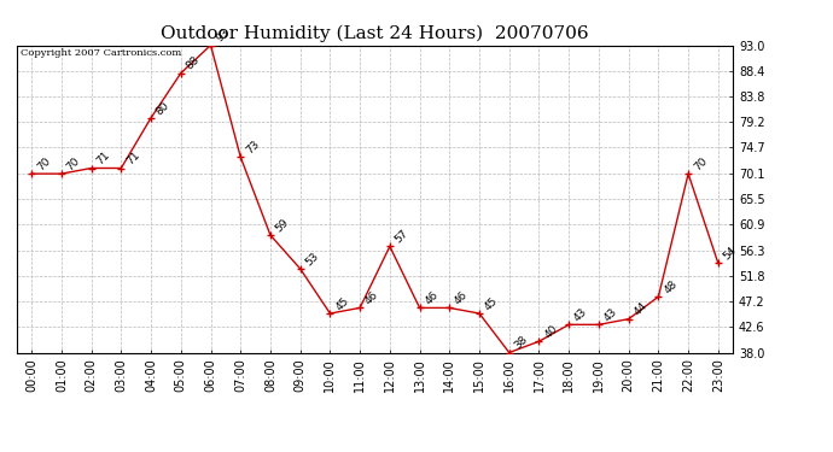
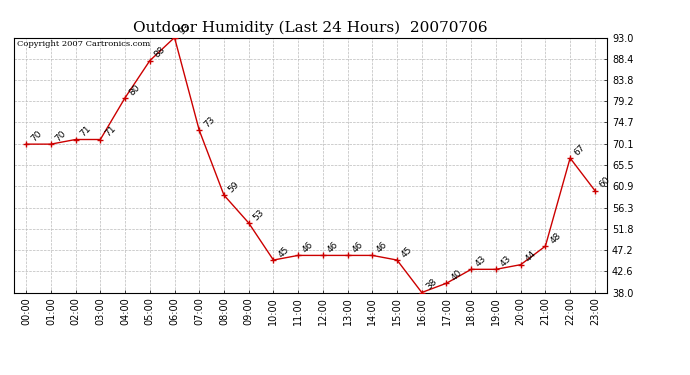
12:00: 57 -> 46
22:00: 70 -> 67
23:00: 54 -> 60
